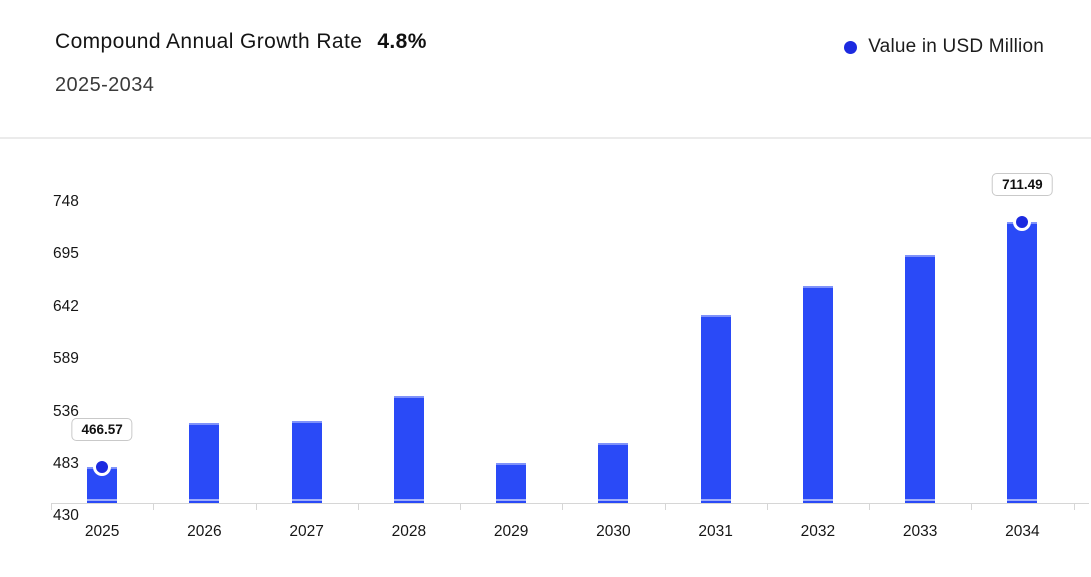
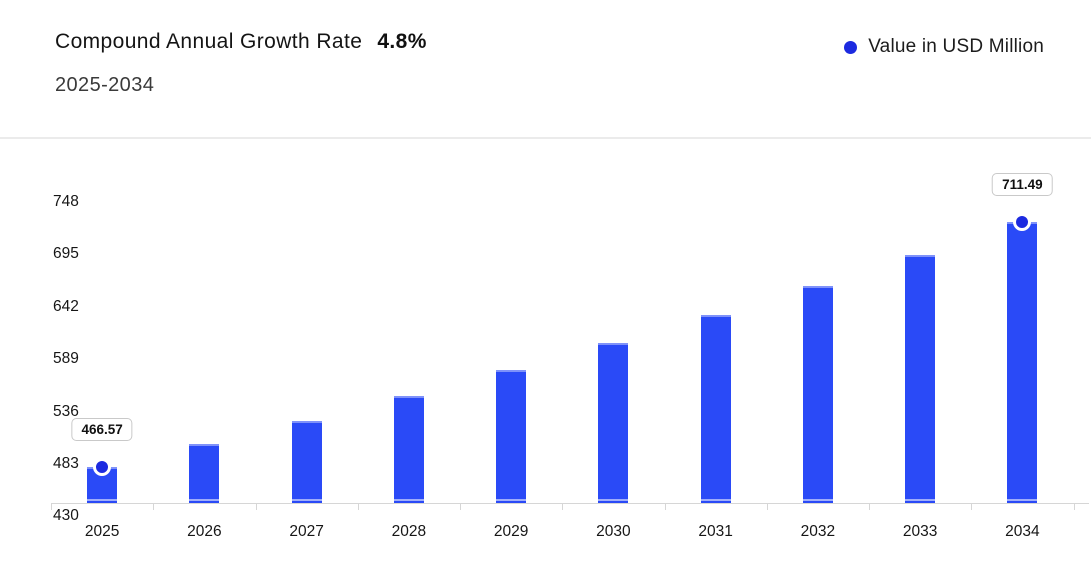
2026: 510 -> 490
2029: 470 -> 560
2030: 490 -> 590
